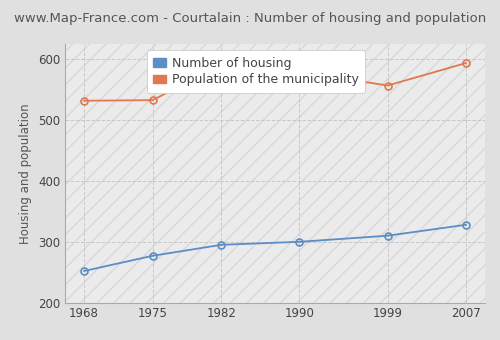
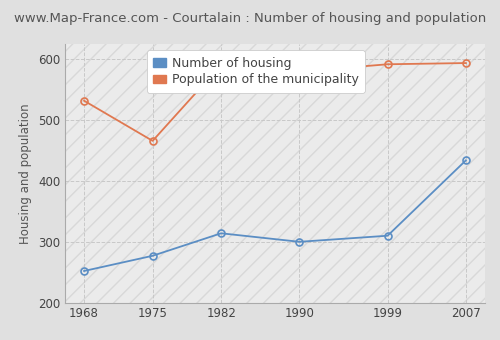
Population of the municipality/1975: 533 -> 466
Number of housing/1982: 295 -> 314
Population of the municipality/1999: 557 -> 592
Number of housing/2007: 328 -> 434
